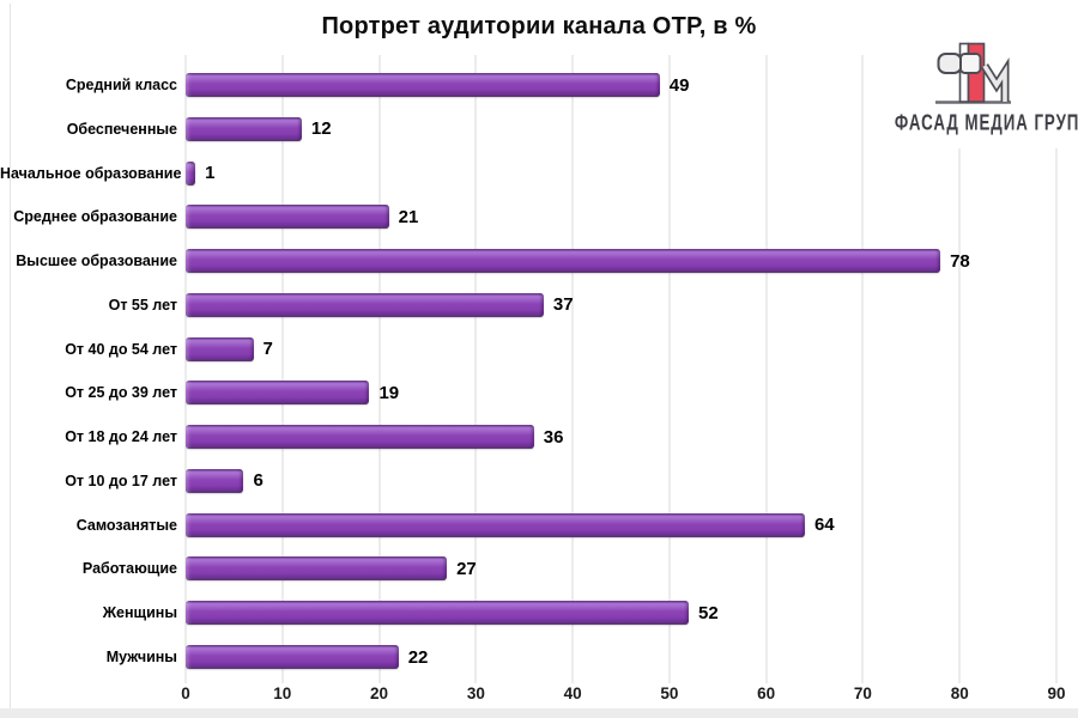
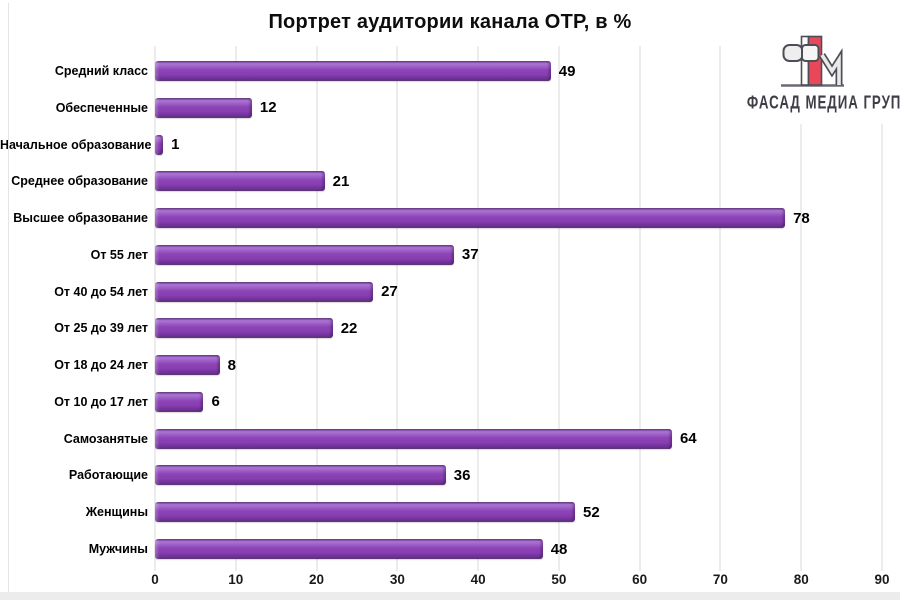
От 40 до 54 лет: 7 -> 27
От 25 до 39 лет: 19 -> 22
От 18 до 24 лет: 36 -> 8
Работающие: 27 -> 36
Мужчины: 22 -> 48
